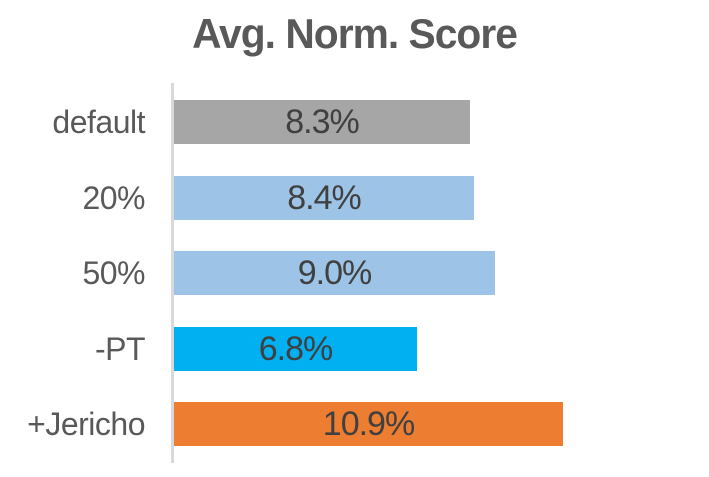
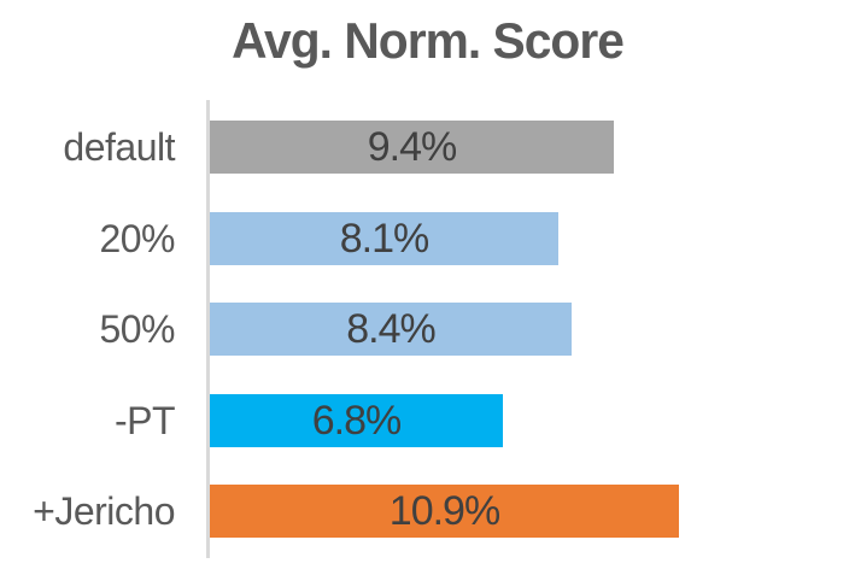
default: 8.3% -> 9.4%
20%: 8.4% -> 8.1%
50%: 9.0% -> 8.4%
